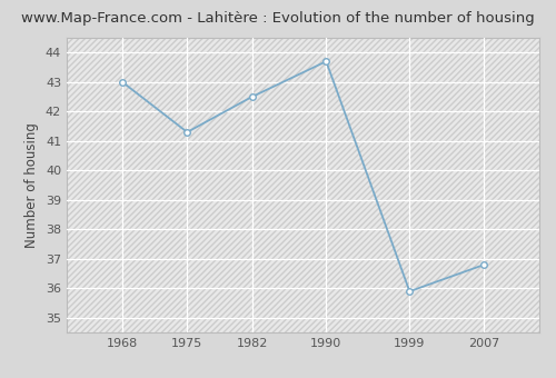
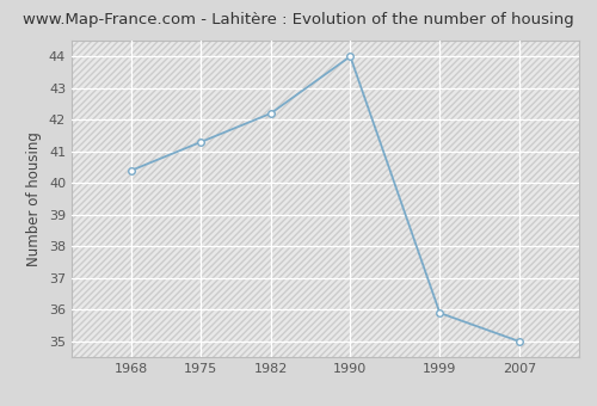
1968: 43.0 -> 40.4
1982: 42.5 -> 42.2
1990: 43.7 -> 44.0
2007: 36.8 -> 35.0
